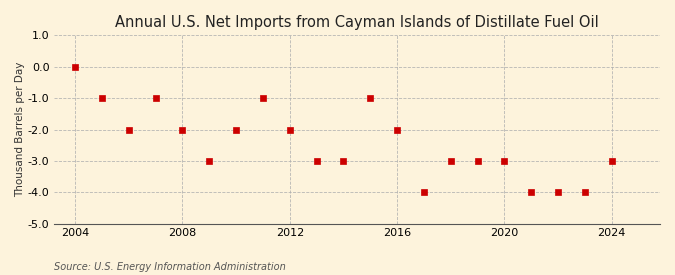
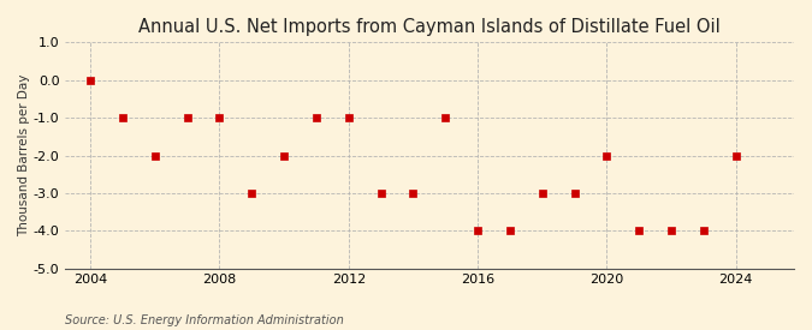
2008: -2 -> -1
2012: -2 -> -1
2016: -2 -> -4
2020: -3 -> -2
2024: -3 -> -2
